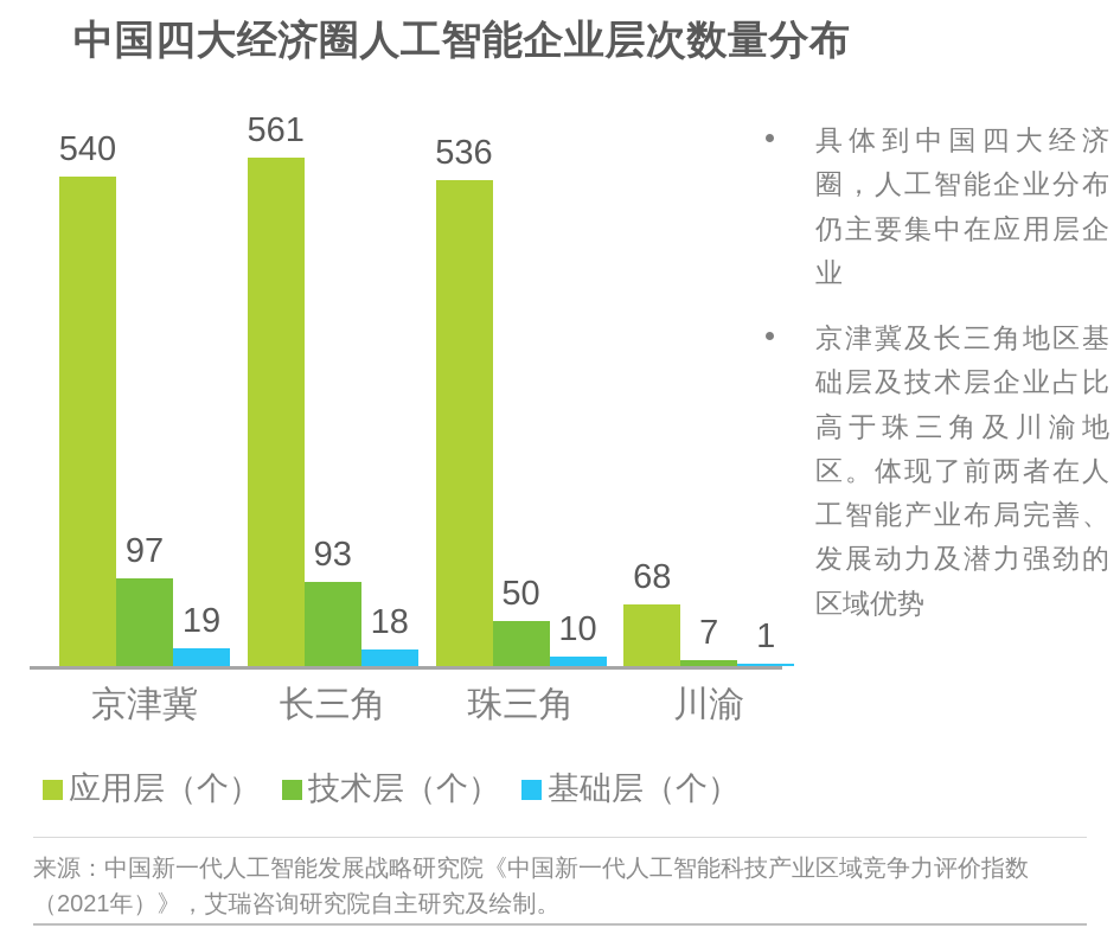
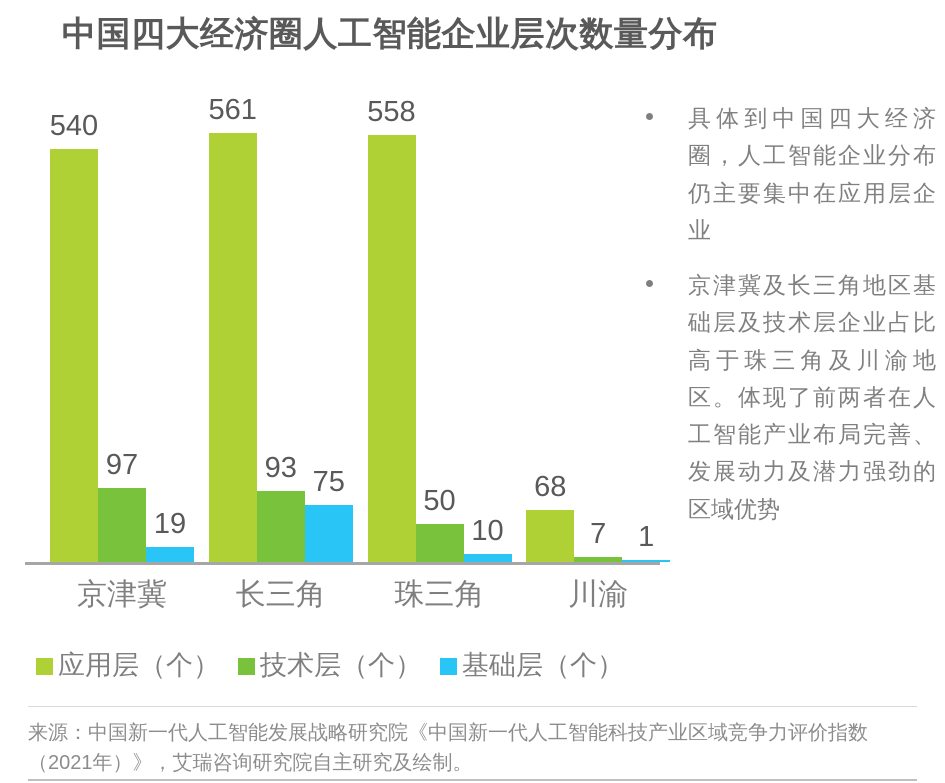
基础层（个）/长三角: 18 -> 75
应用层（个）/珠三角: 536 -> 558
